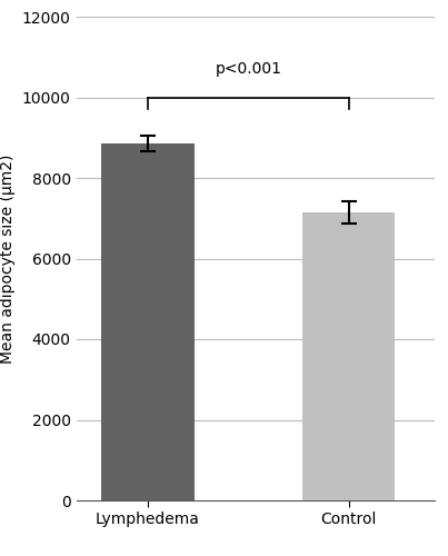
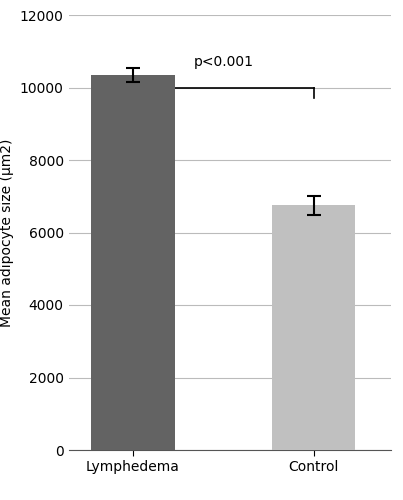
Lymphedema: 8850 -> 10350
Control: 7150 -> 6750
